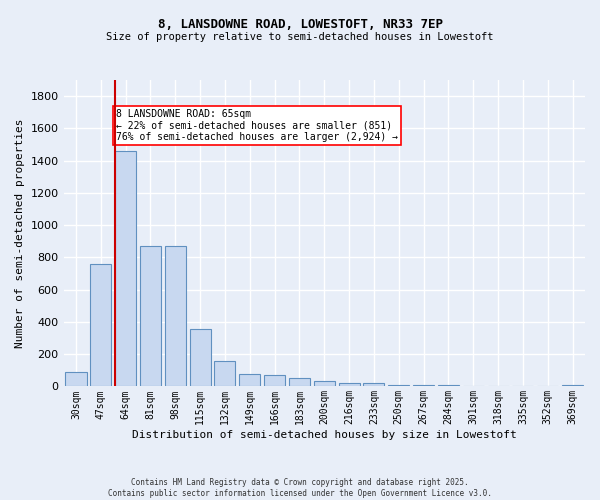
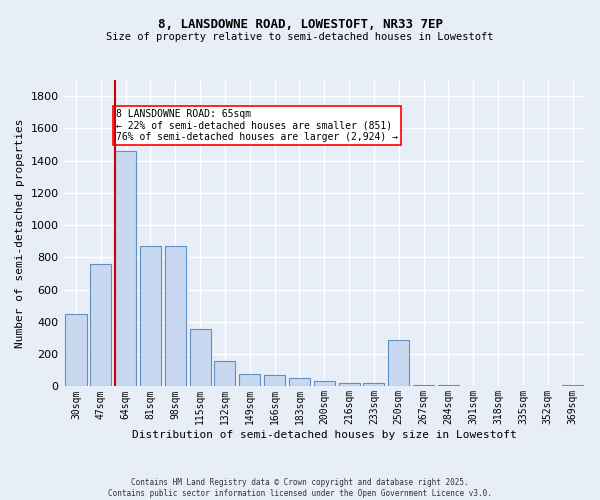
30sqm: 90 -> 450
250sqm: 10 -> 290
